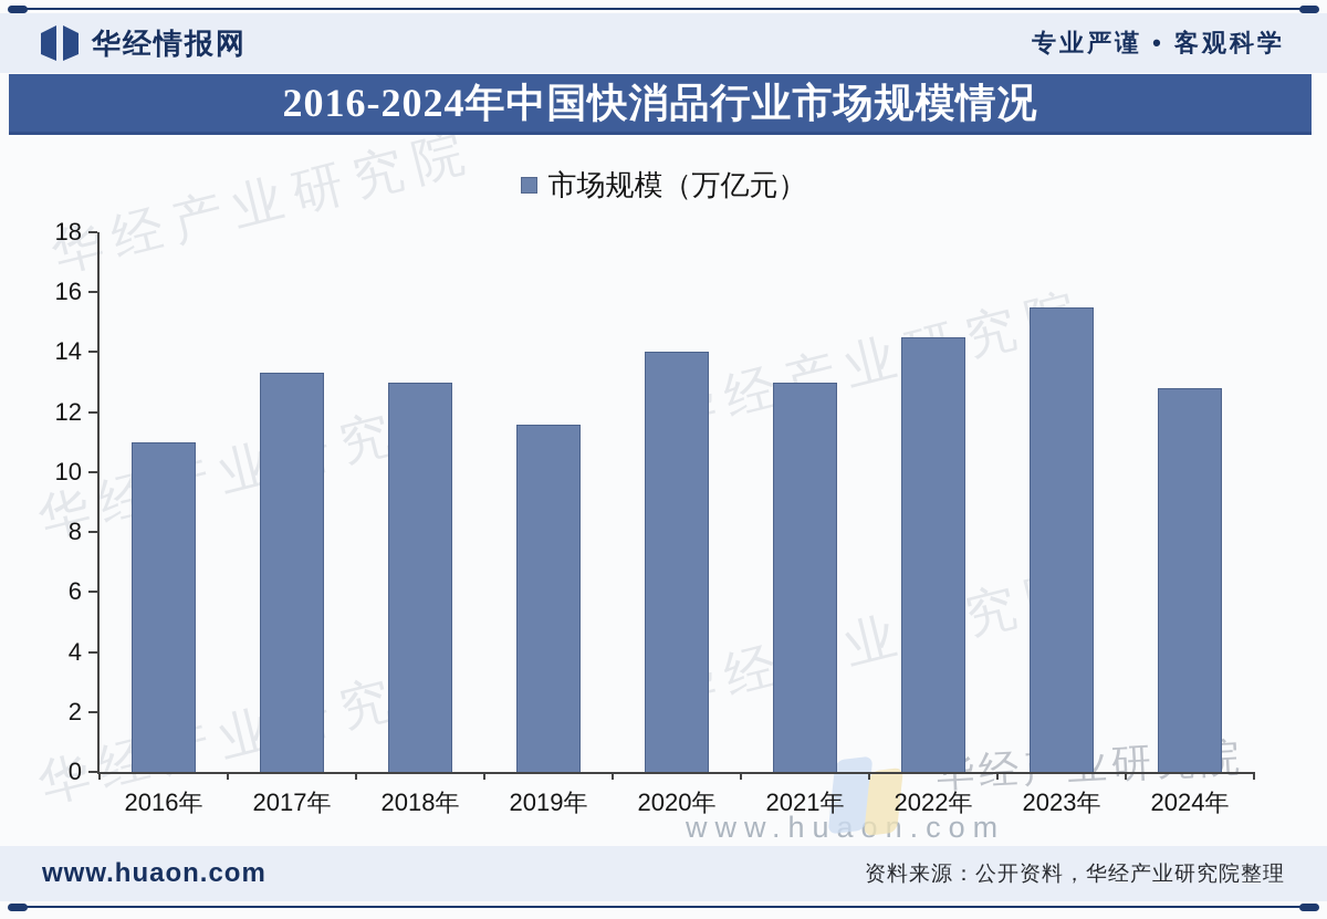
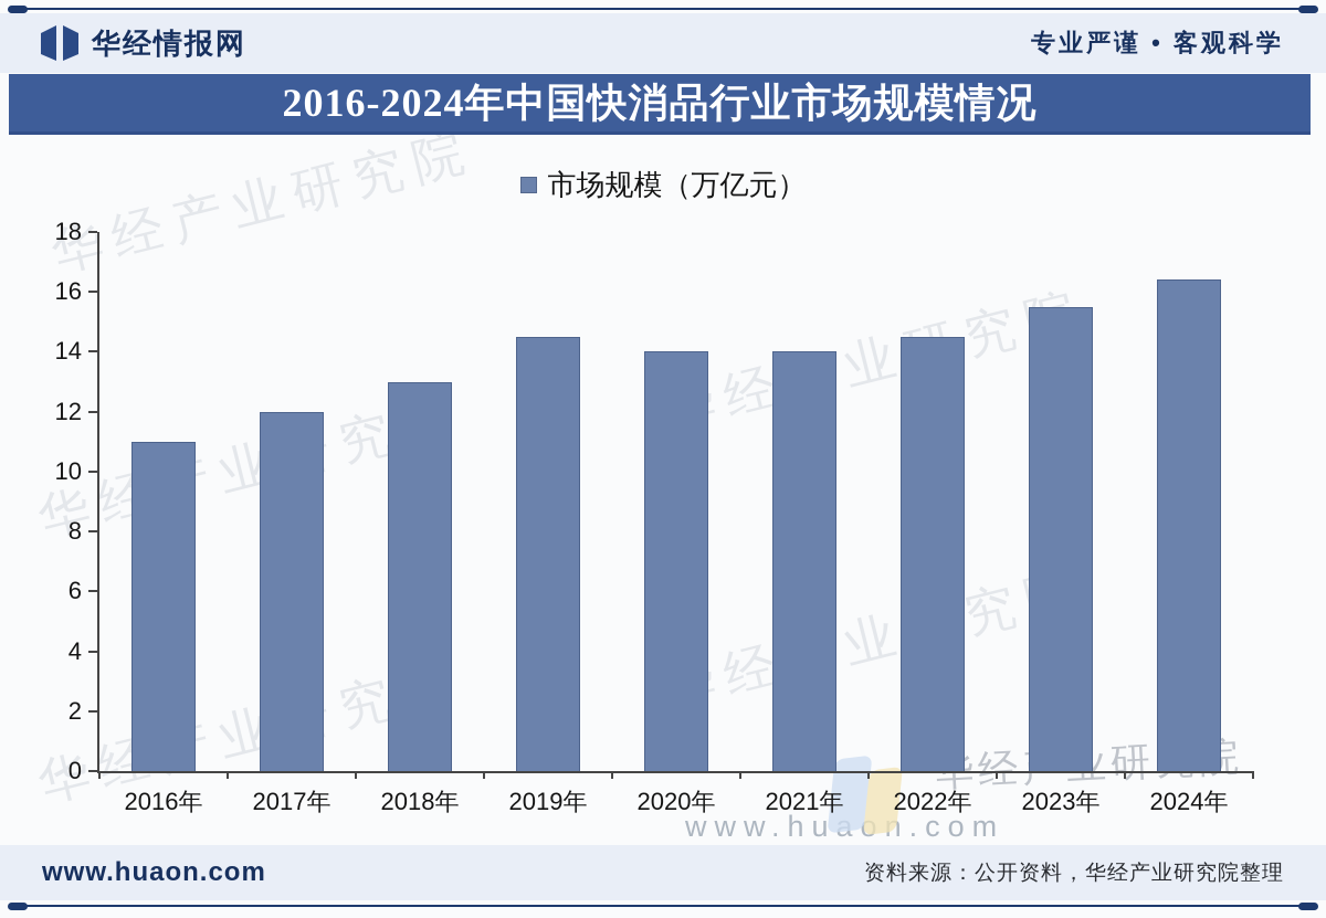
2017年: 13.3 -> 12.0
2019年: 11.6 -> 14.5
2021年: 13.0 -> 14.0
2024年: 12.8 -> 16.4
